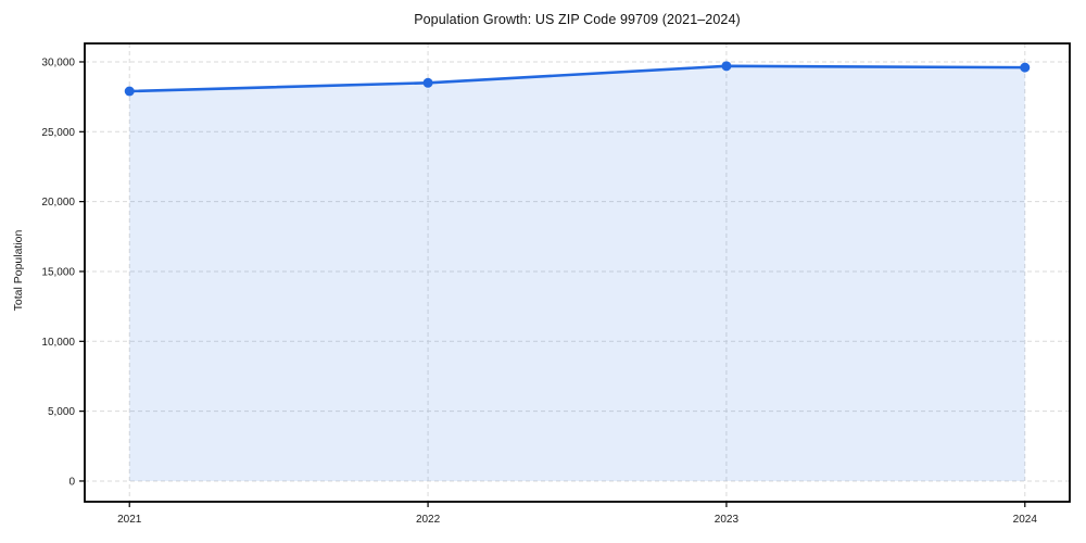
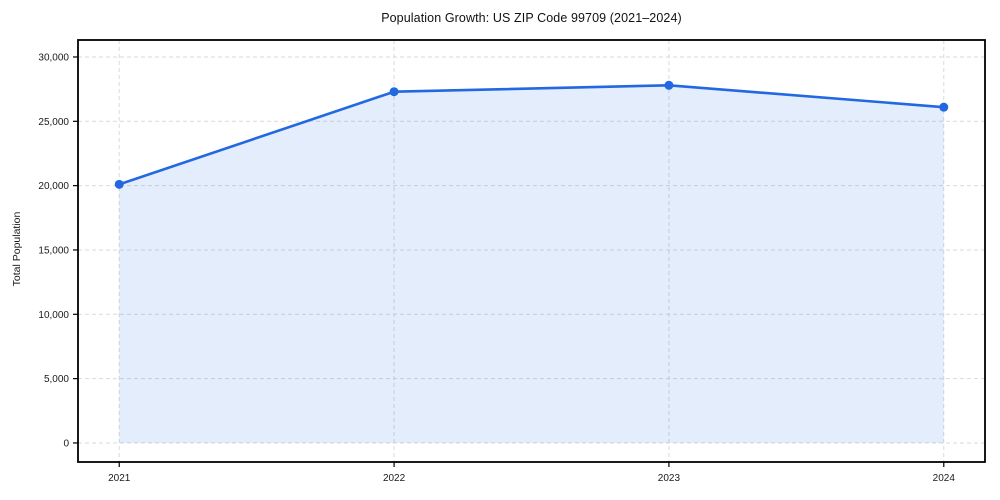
2021: 27900 -> 20100
2022: 28500 -> 27300
2023: 29700 -> 27800
2024: 29600 -> 26100
